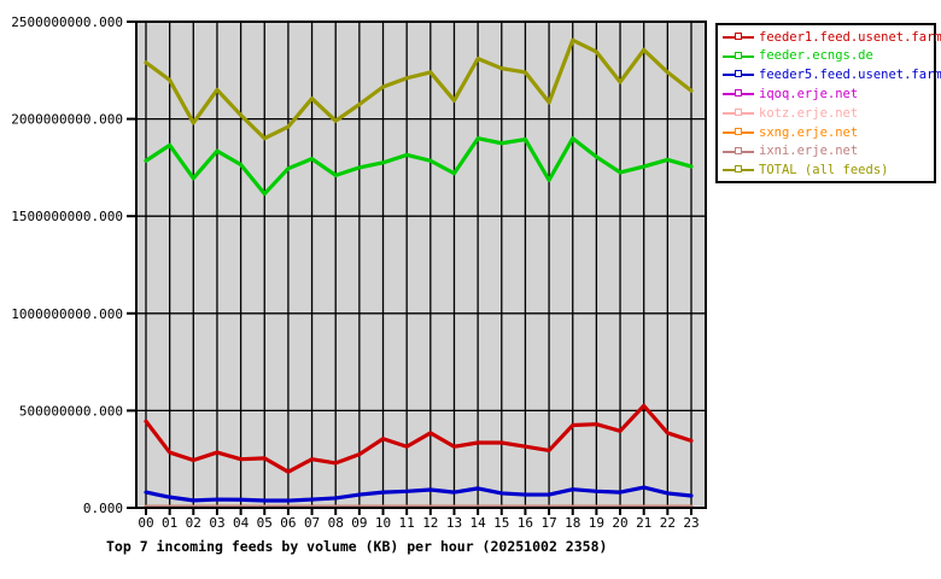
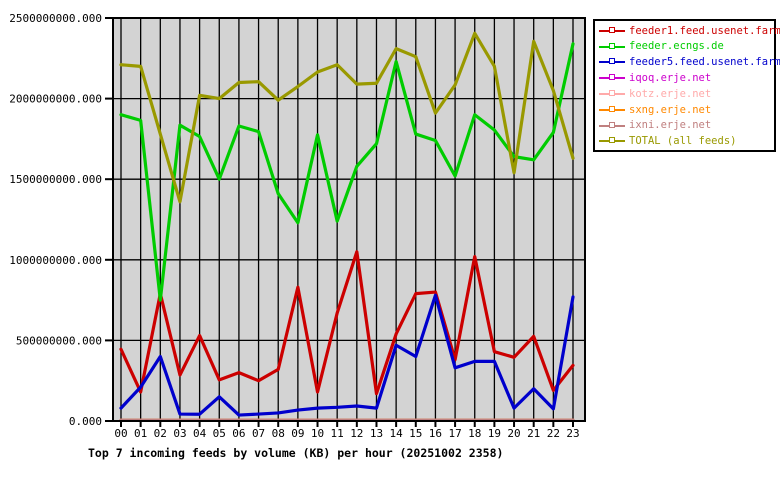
feeder.ecngs.de/00: 1780000000 -> 1900000000
TOTAL (all feeds)/00: 2290000000 -> 2210000000
feeder1.feed.usenet.farm/01: 280000000 -> 180000000
feeder5.feed.usenet.farm/01: 60000000 -> 210000000
feeder1.feed.usenet.farm/02: 240000000 -> 790000000
feeder.ecngs.de/02: 1700000000 -> 750000000
feeder5.feed.usenet.farm/02: 40000000 -> 400000000
TOTAL (all feeds)/02: 1980000000 -> 1780000000
TOTAL (all feeds)/03: 2150000000 -> 1360000000
feeder1.feed.usenet.farm/04: 250000000 -> 530000000
feeder.ecngs.de/05: 1620000000 -> 1500000000
feeder5.feed.usenet.farm/05: 40000000 -> 150000000
TOTAL (all feeds)/05: 1900000000 -> 2000000000
feeder1.feed.usenet.farm/06: 180000000 -> 300000000
feeder.ecngs.de/06: 1740000000 -> 1830000000
TOTAL (all feeds)/06: 1960000000 -> 2100000000
feeder1.feed.usenet.farm/08: 230000000 -> 320000000
feeder.ecngs.de/08: 1710000000 -> 1410000000
feeder1.feed.usenet.farm/09: 280000000 -> 830000000
feeder.ecngs.de/09: 1750000000 -> 1230000000
feeder1.feed.usenet.farm/10: 360000000 -> 180000000
feeder1.feed.usenet.farm/11: 320000000 -> 670000000
feeder.ecngs.de/11: 1820000000 -> 1240000000
feeder1.feed.usenet.farm/12: 380000000 -> 1050000000
feeder.ecngs.de/12: 1780000000 -> 1580000000
TOTAL (all feeds)/12: 2240000000 -> 2090000000
feeder1.feed.usenet.farm/13: 320000000 -> 170000000
feeder1.feed.usenet.farm/14: 340000000 -> 540000000
feeder.ecngs.de/14: 1900000000 -> 2230000000
feeder5.feed.usenet.farm/14: 100000000 -> 470000000
feeder1.feed.usenet.farm/15: 340000000 -> 790000000
feeder.ecngs.de/15: 1880000000 -> 1780000000
feeder5.feed.usenet.farm/15: 80000000 -> 400000000
feeder1.feed.usenet.farm/16: 320000000 -> 800000000
feeder.ecngs.de/16: 1900000000 -> 1740000000
feeder5.feed.usenet.farm/16: 70000000 -> 780000000
TOTAL (all feeds)/16: 2240000000 -> 1910000000
feeder1.feed.usenet.farm/17: 300000000 -> 380000000
feeder.ecngs.de/17: 1680000000 -> 1520000000
feeder5.feed.usenet.farm/17: 70000000 -> 330000000
feeder1.feed.usenet.farm/18: 420000000 -> 1020000000
feeder5.feed.usenet.farm/18: 100000000 -> 370000000
feeder5.feed.usenet.farm/19: 80000000 -> 370000000
TOTAL (all feeds)/19: 2340000000 -> 2200000000
feeder.ecngs.de/20: 1720000000 -> 1640000000
TOTAL (all feeds)/20: 2190000000 -> 1540000000
feeder.ecngs.de/21: 1760000000 -> 1620000000
feeder5.feed.usenet.farm/21: 100000000 -> 200000000
feeder1.feed.usenet.farm/22: 380000000 -> 190000000
TOTAL (all feeds)/22: 2240000000 -> 2050000000
feeder.ecngs.de/23: 1760000000 -> 2340000000
feeder5.feed.usenet.farm/23: 60000000 -> 770000000
TOTAL (all feeds)/23: 2140000000 -> 1630000000
